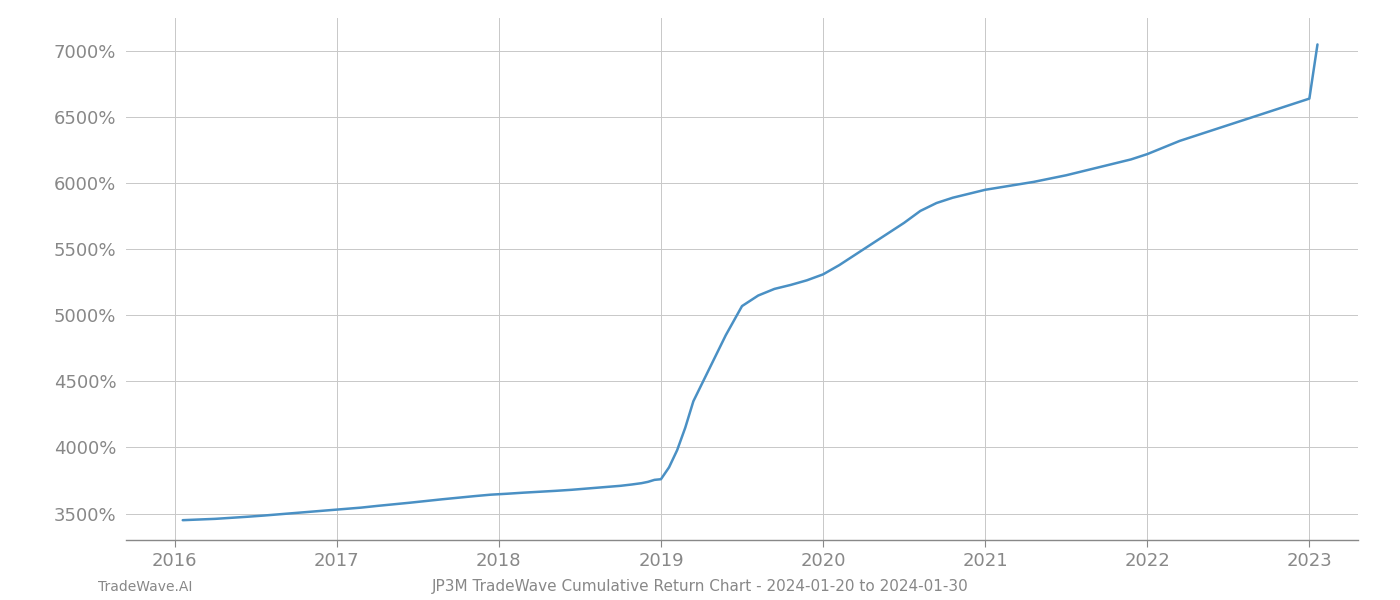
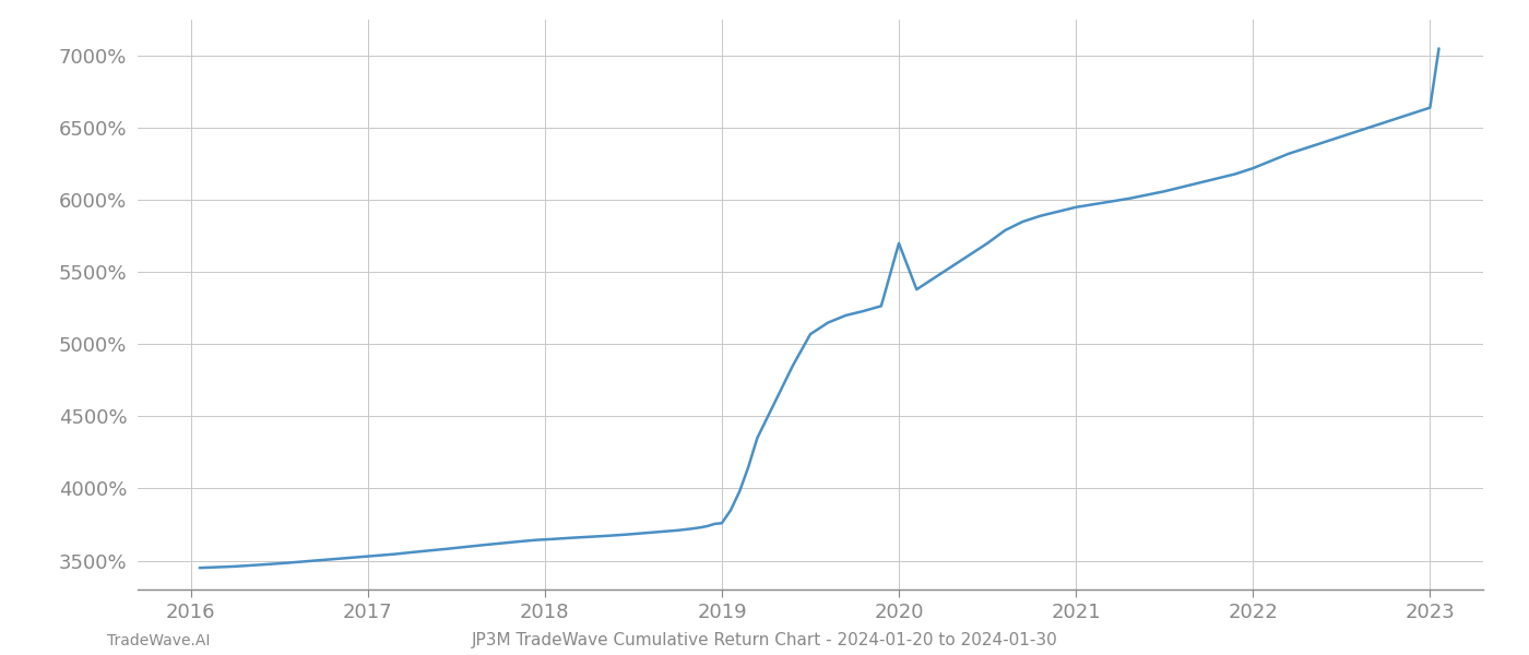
2020: 5310% -> 5700%
